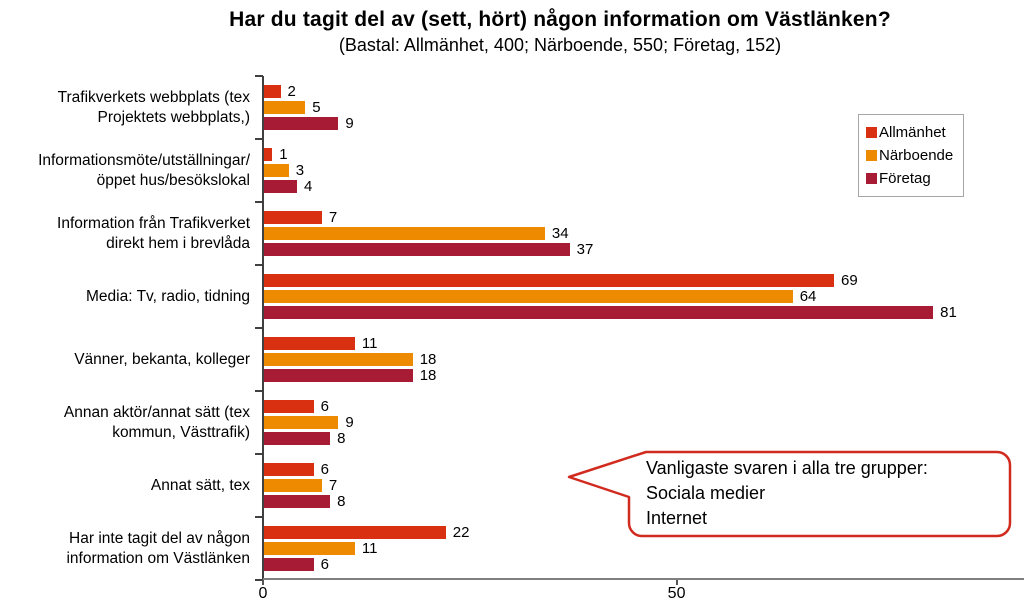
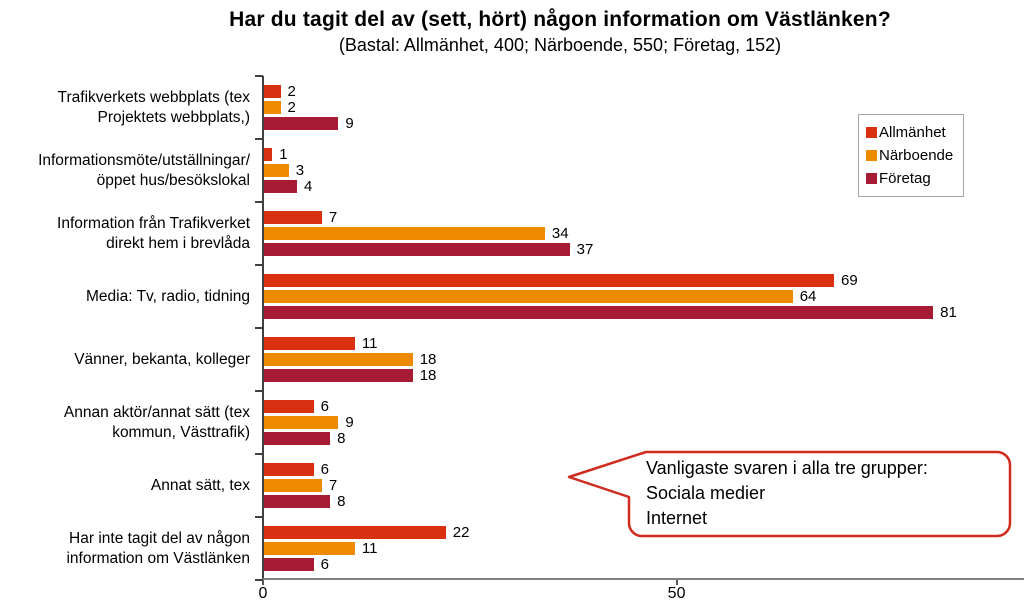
Närboende/Trafikverkets webbplats (tex Projektets webbplats,): 5 -> 2
